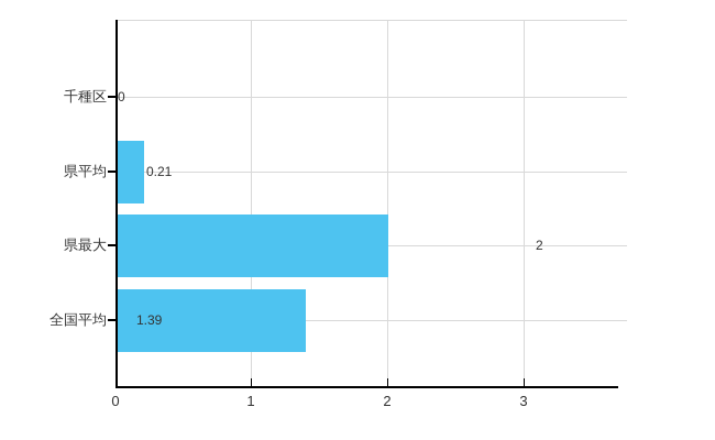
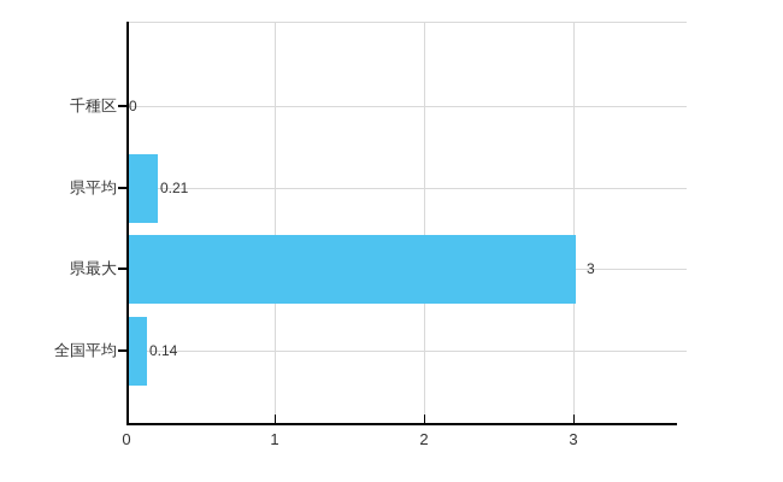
県最大: 2 -> 3
全国平均: 1.39 -> 0.14
